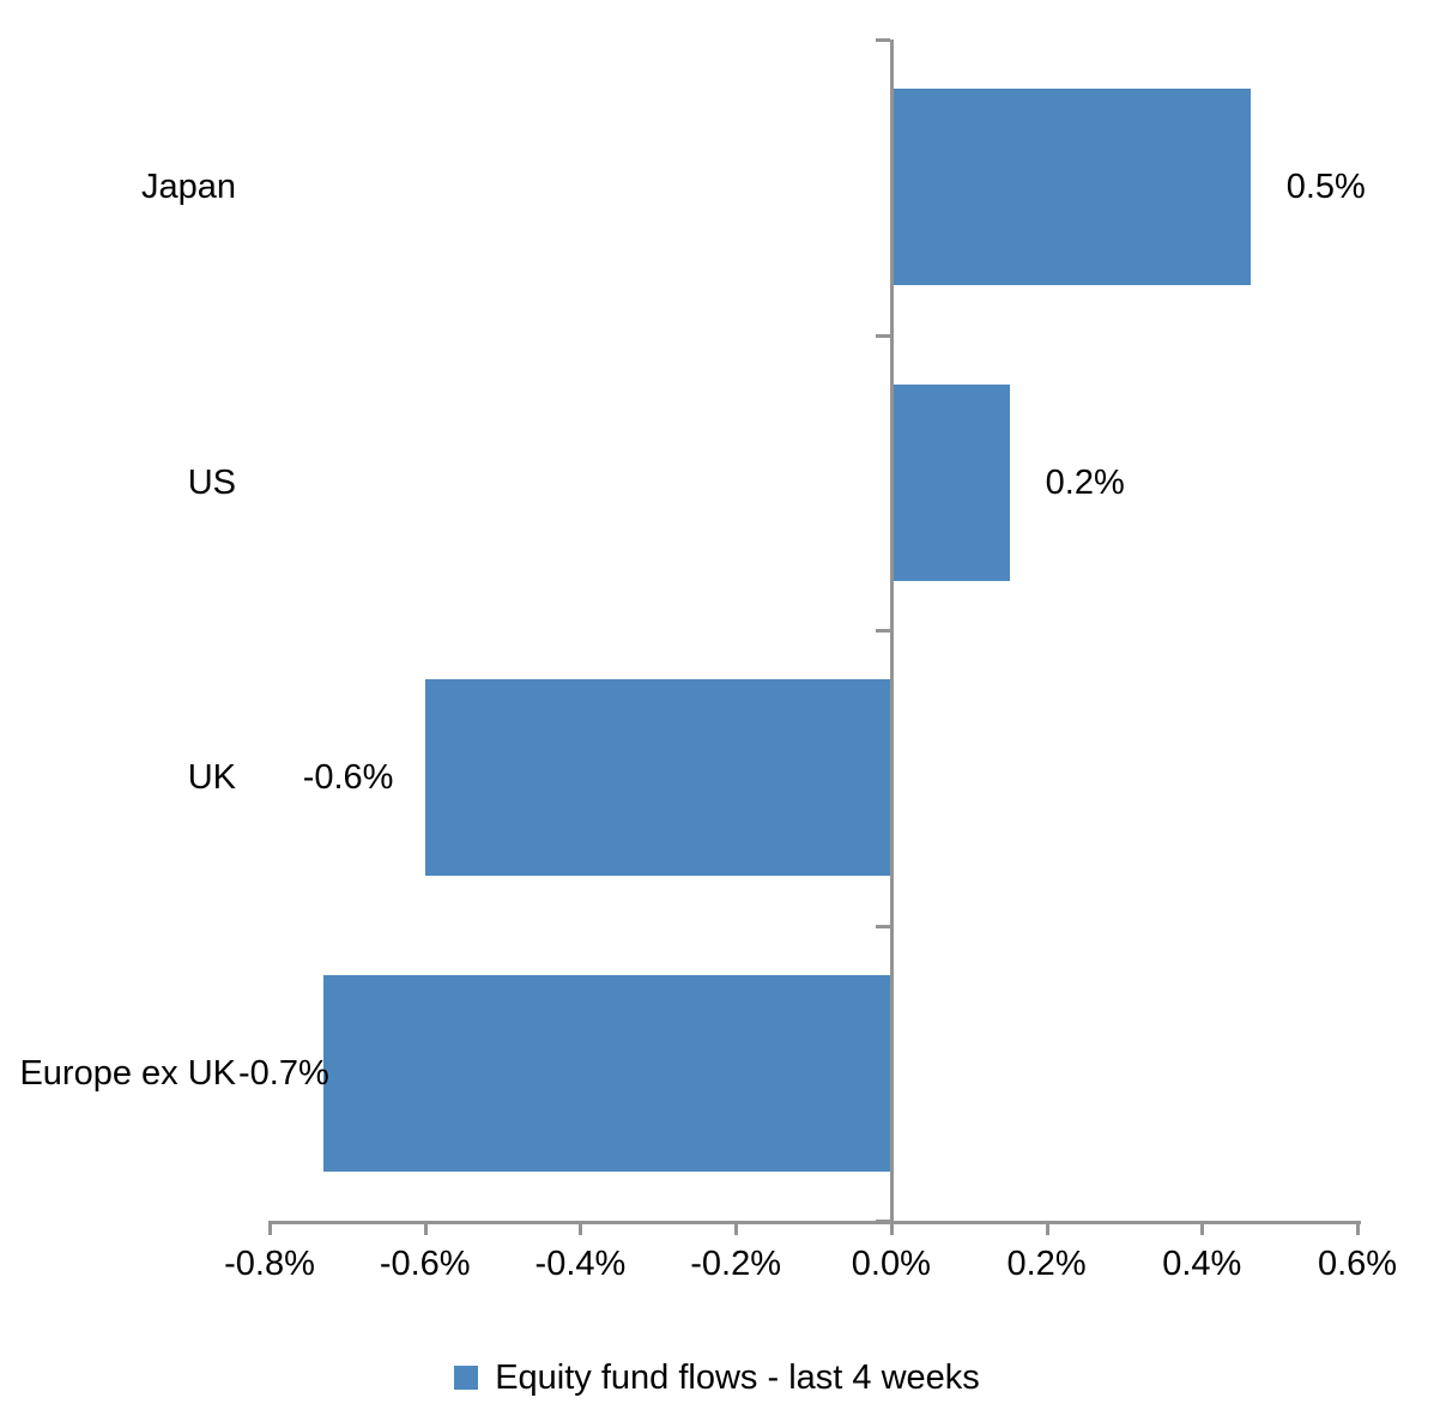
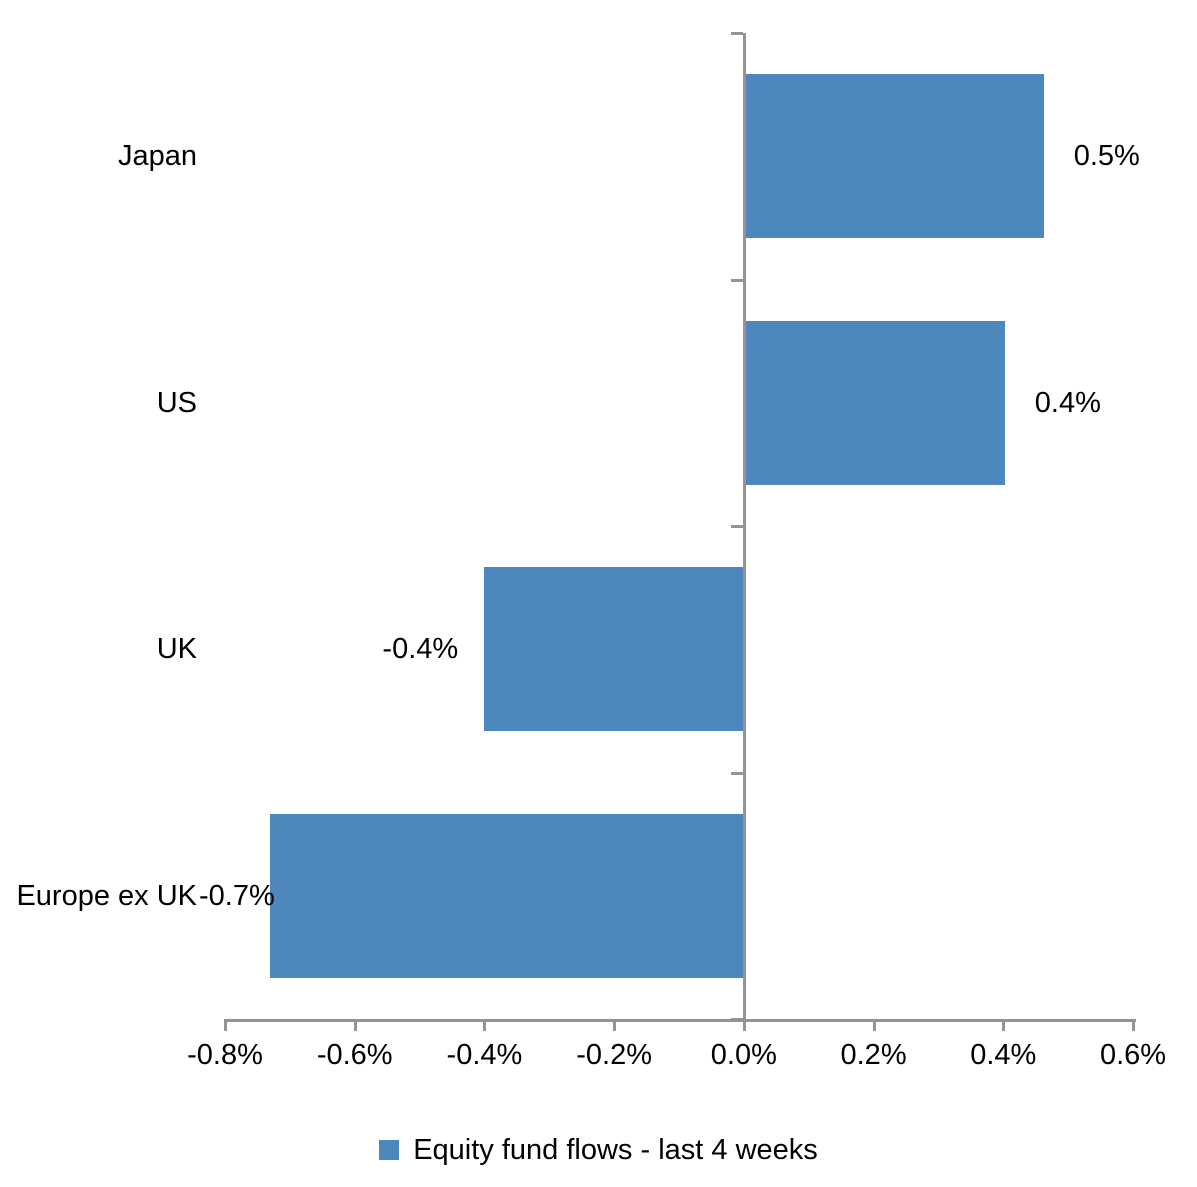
US: 0.2% -> 0.4%
UK: -0.6% -> -0.4%
